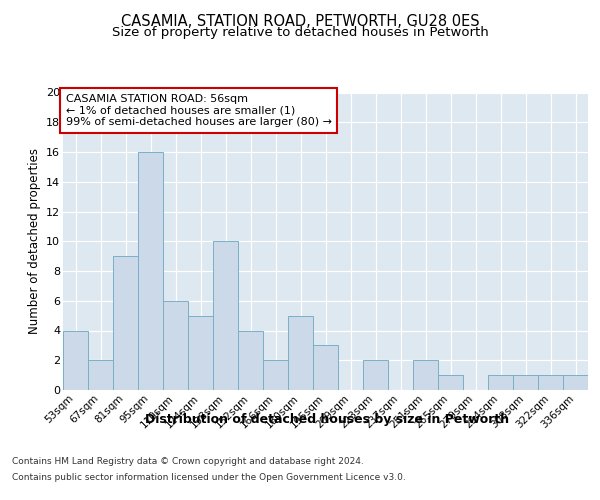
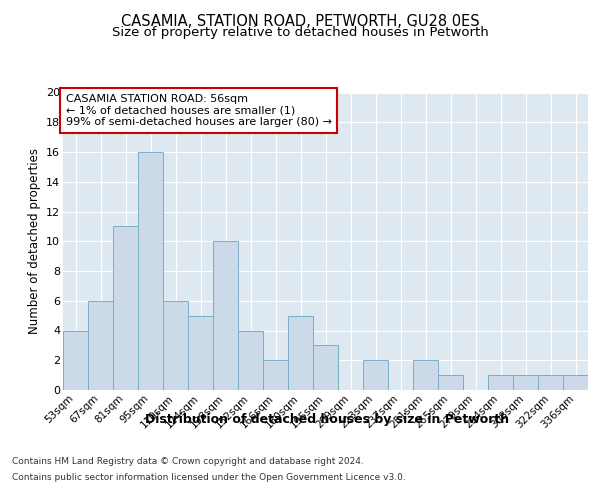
67sqm: 2 -> 6
81sqm: 9 -> 11
